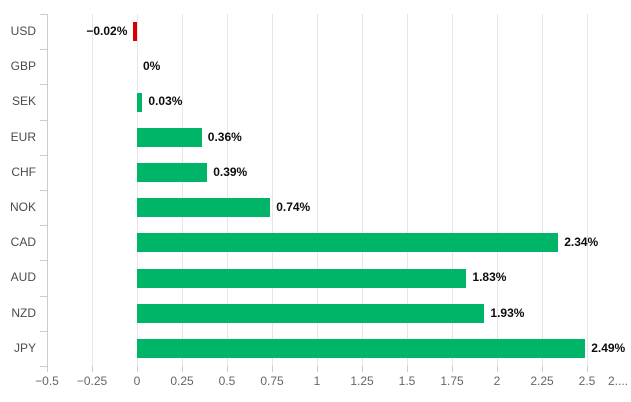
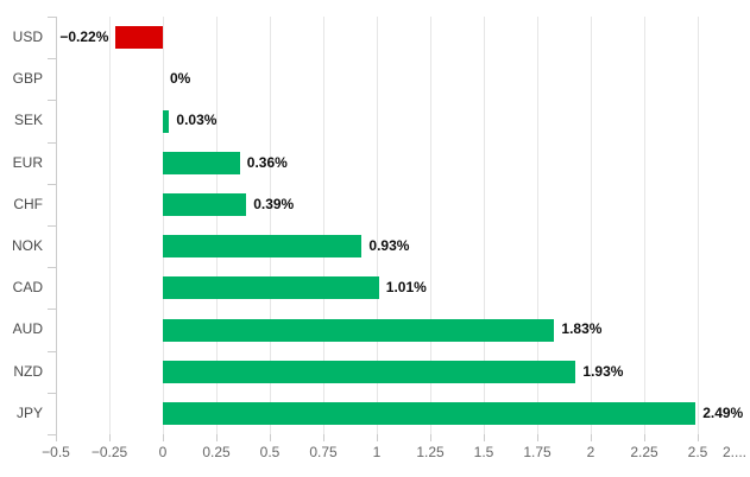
USD: −0.02% -> −0.22%
NOK: 0.74% -> 0.93%
CAD: 2.34% -> 1.01%
